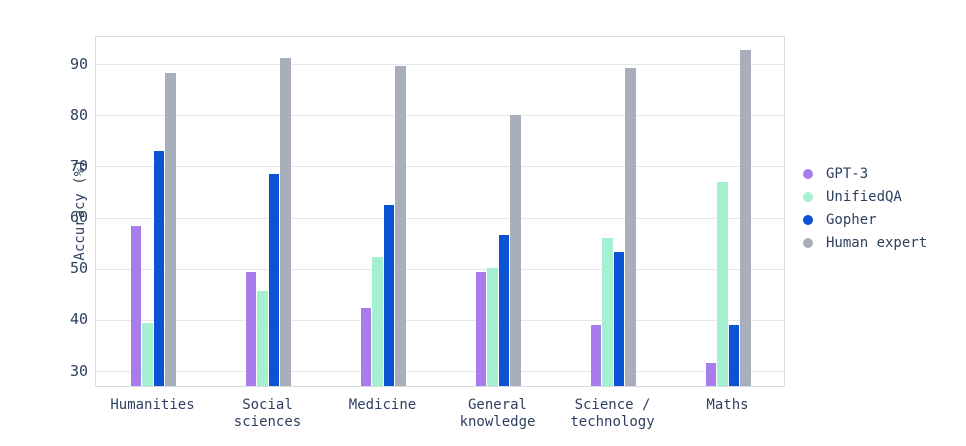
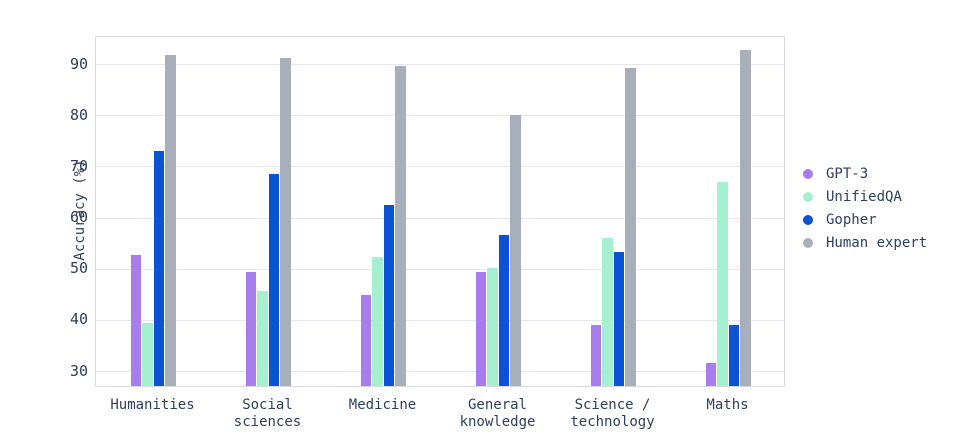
GPT-3/Humanities: 58 -> 52
Human expert/Humanities: 88 -> 92
GPT-3/Medicine: 42 -> 44
